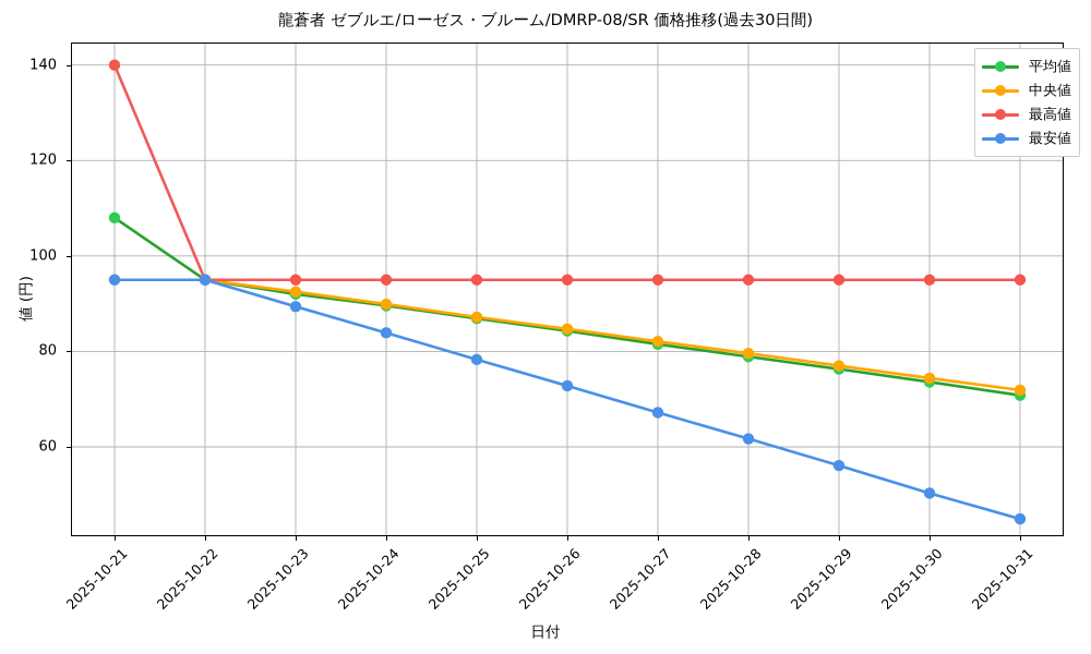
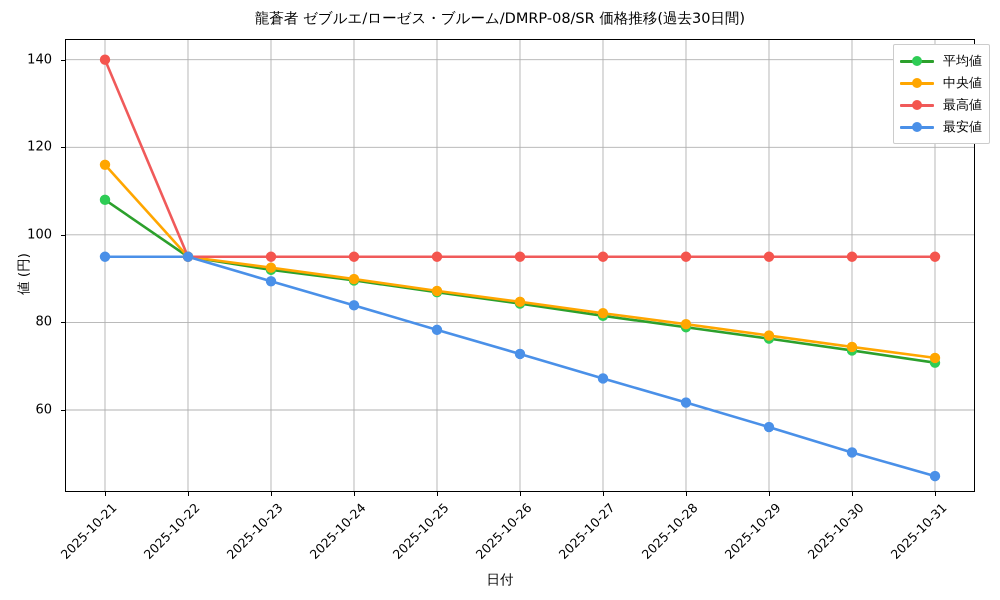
中央値/2025-10-21: 95 -> 116
